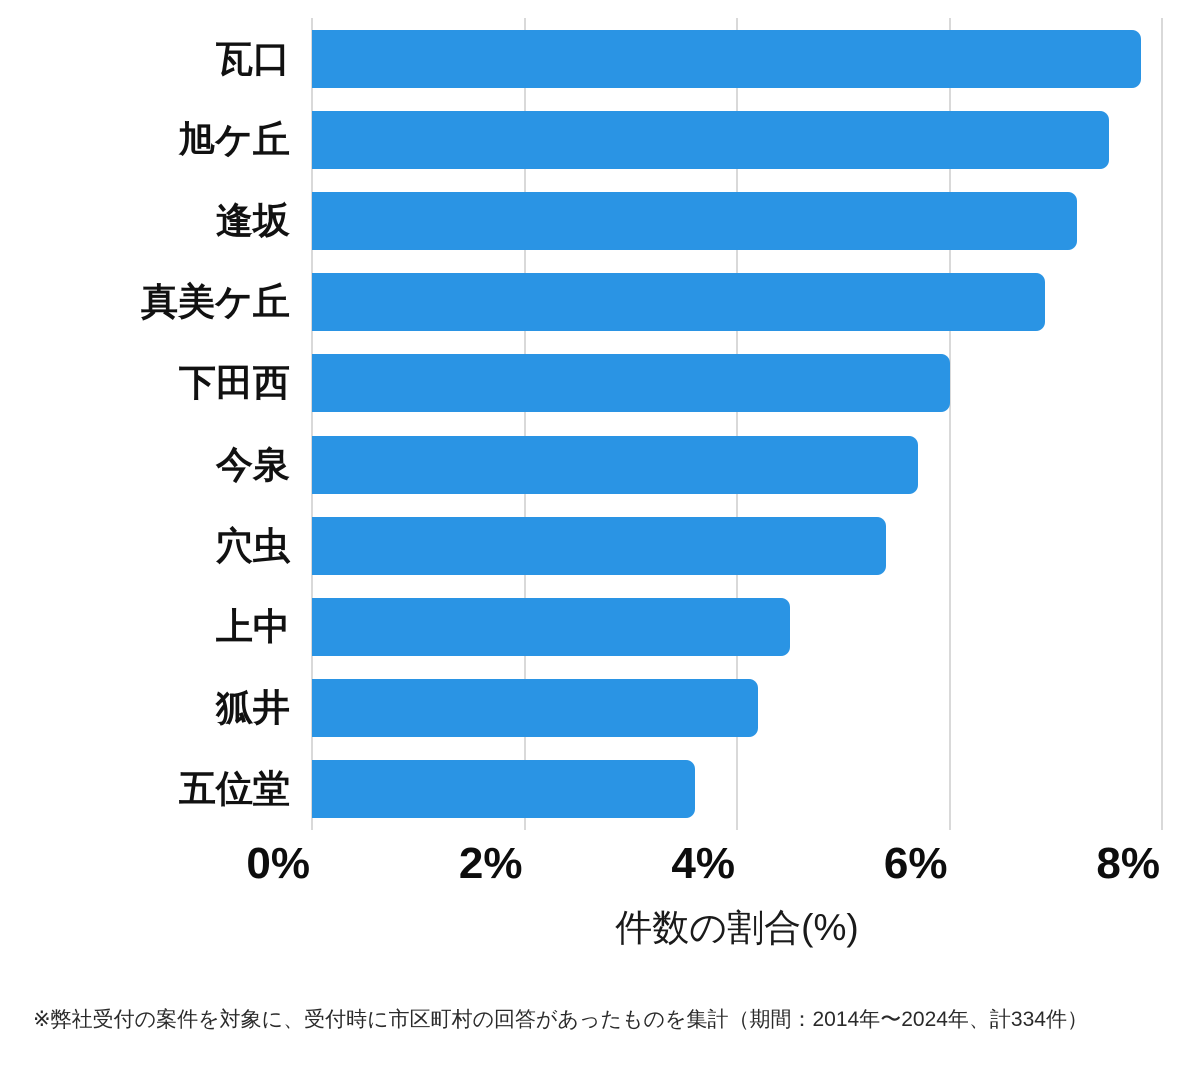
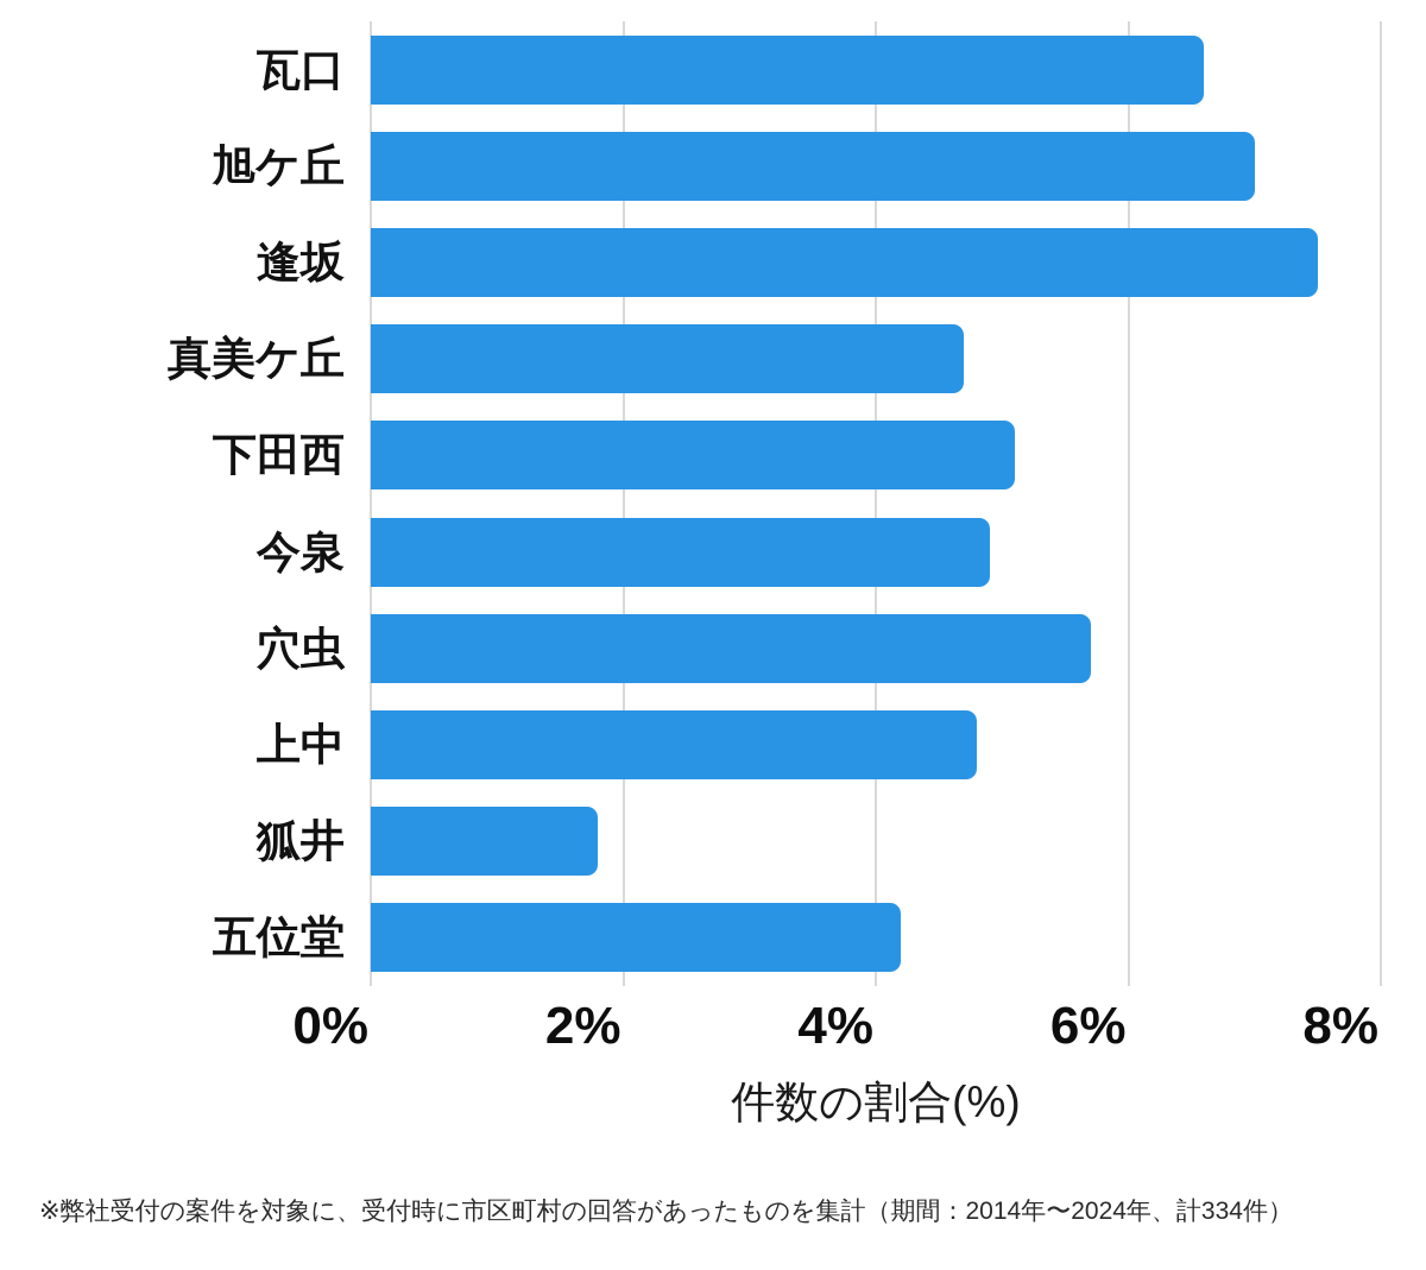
瓦口: 7.8% -> 6.6%
旭ケ丘: 7.5% -> 7.0%
逢坂: 7.2% -> 7.5%
真美ケ丘: 6.9% -> 4.7%
下田西: 6.0% -> 5.1%
今泉: 5.7% -> 4.9%
穴虫: 5.4% -> 5.7%
上中: 4.5% -> 4.8%
狐井: 4.2% -> 1.8%
五位堂: 3.6% -> 4.2%
